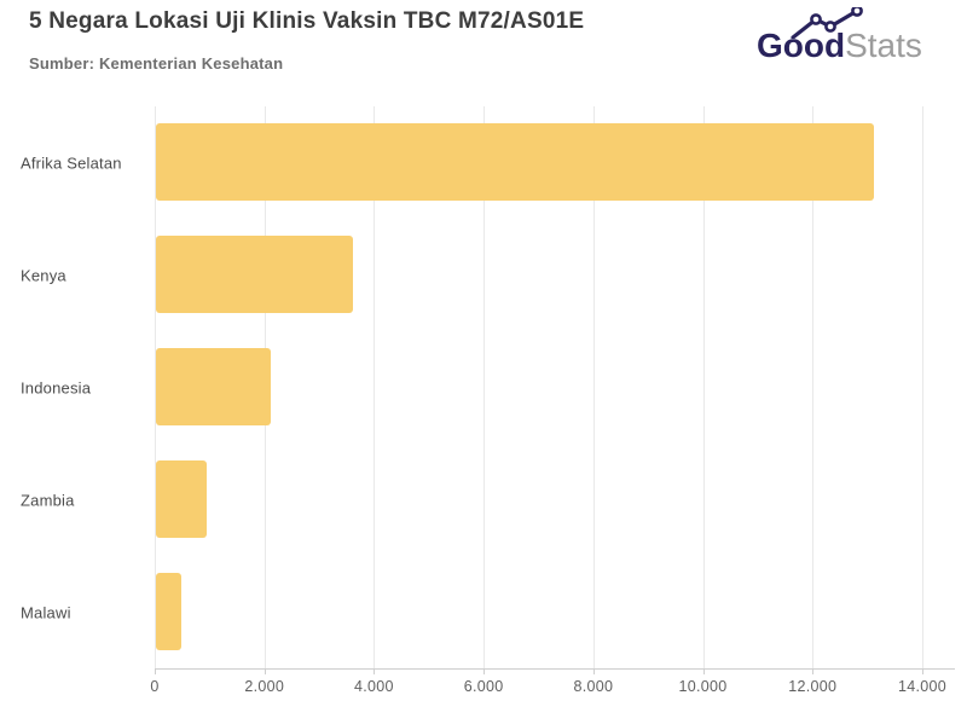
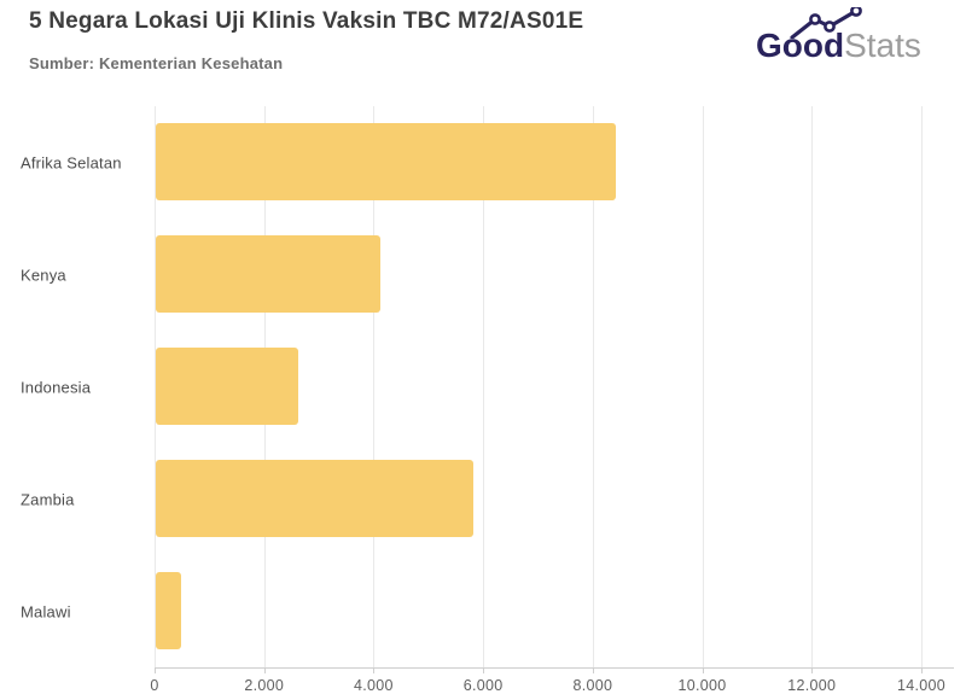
Afrika Selatan: 13100 -> 8400
Kenya: 3600 -> 4100
Indonesia: 2100 -> 2600
Zambia: 900 -> 5800
